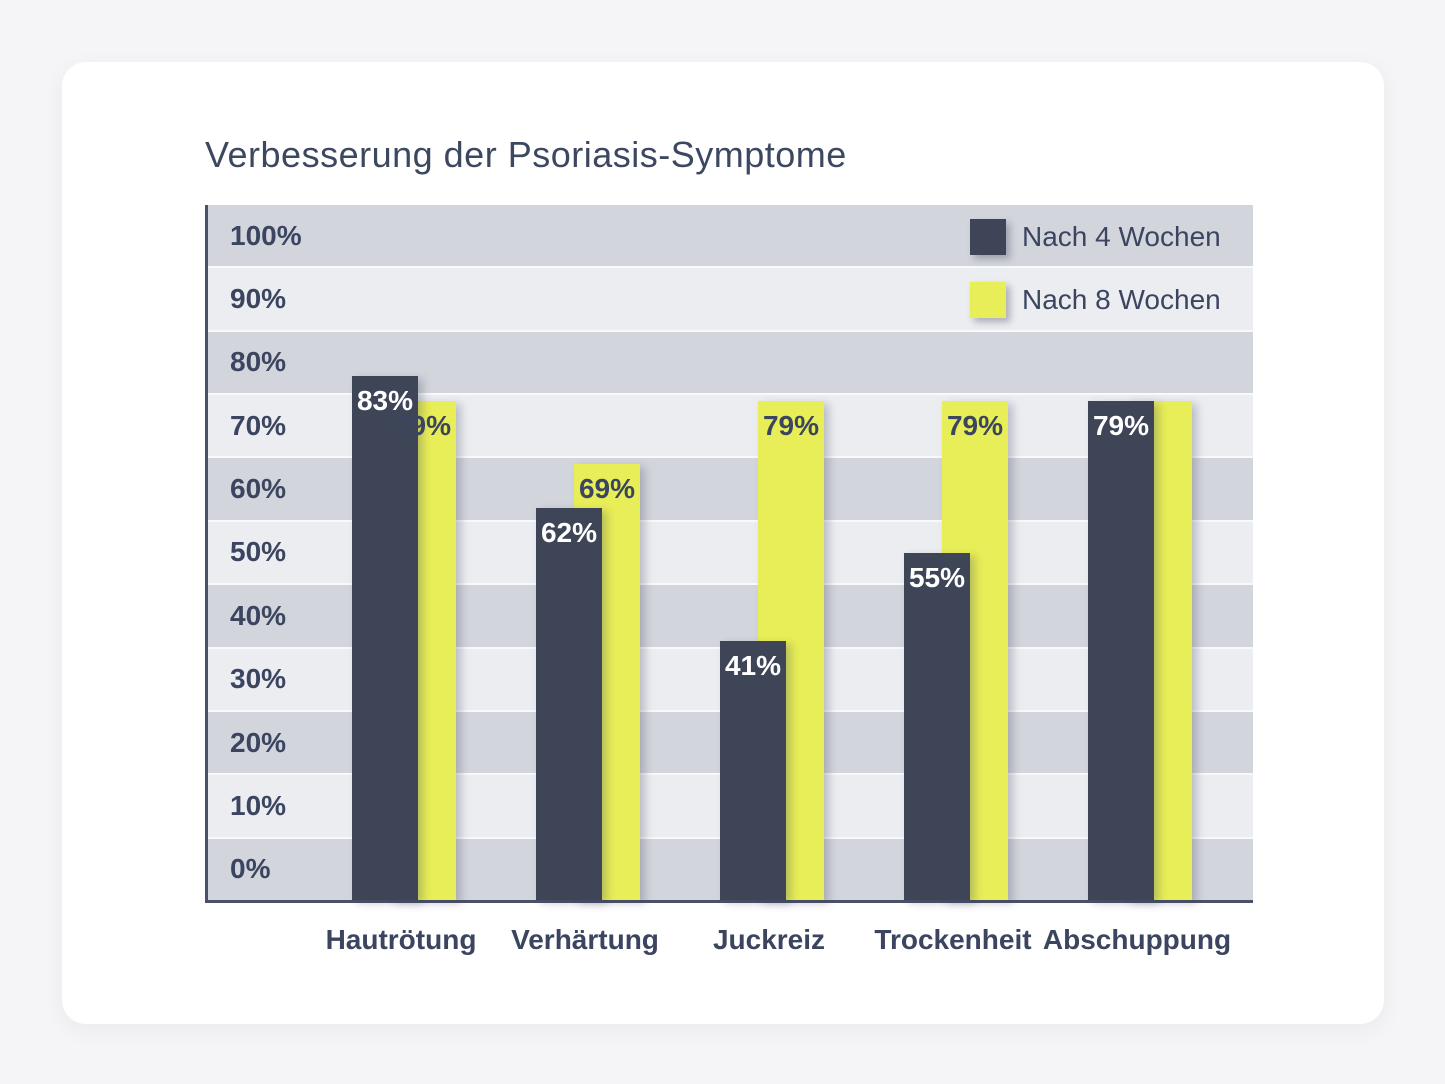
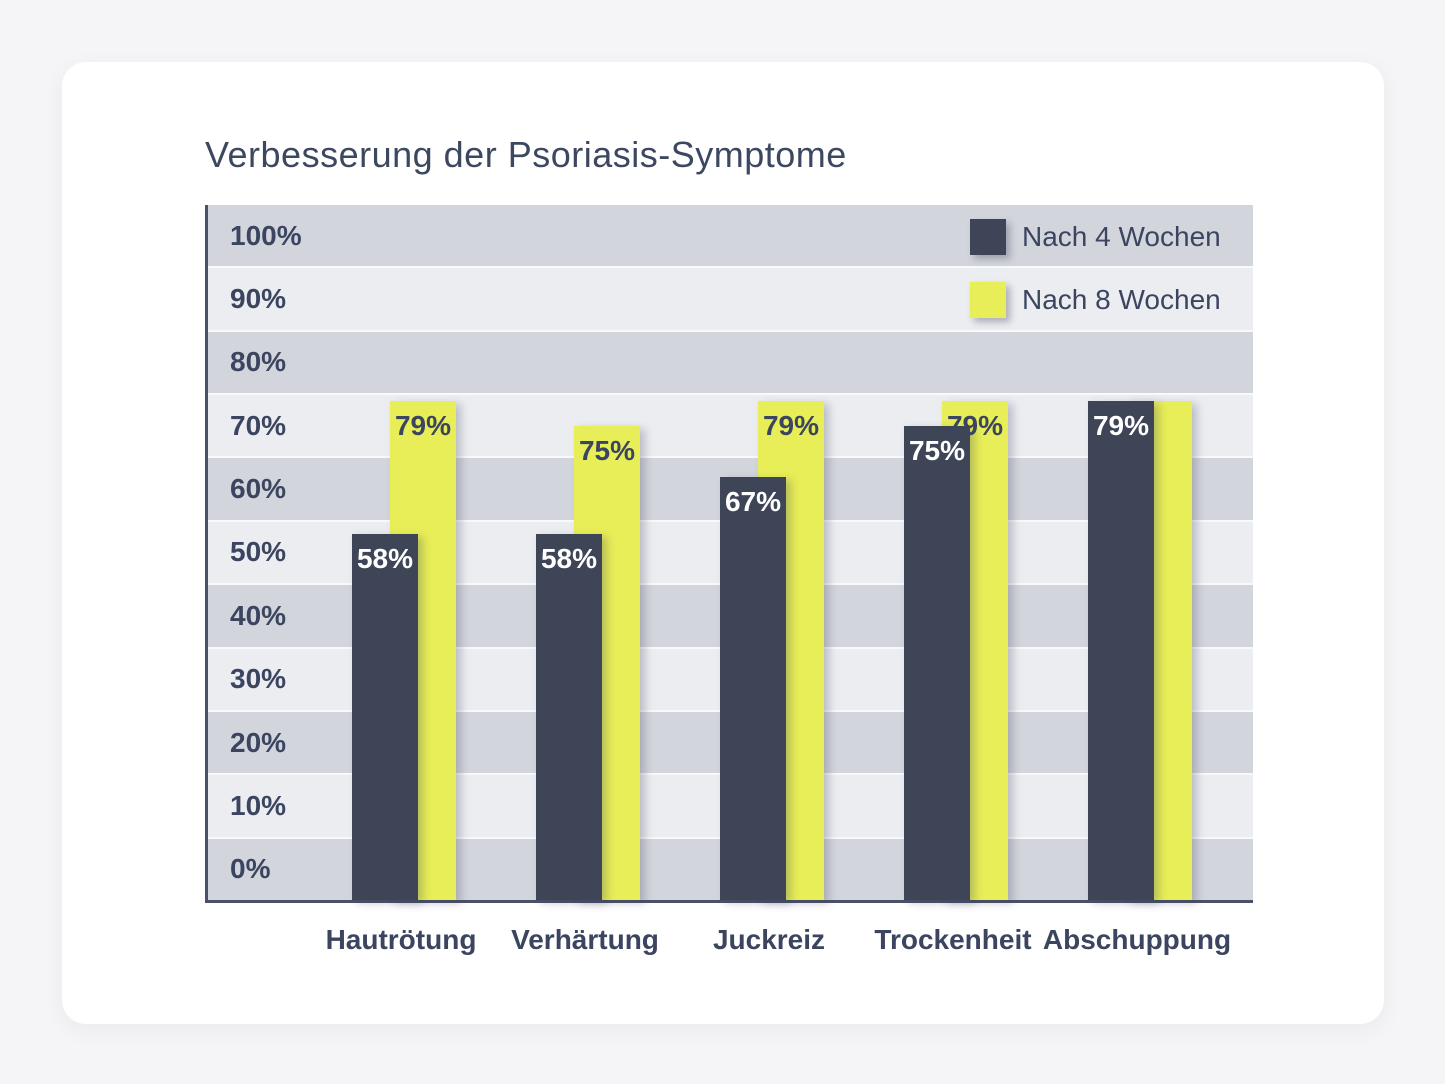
Nach 4 Wochen/Hautrötung: 83% -> 58%
Nach 4 Wochen/Verhärtung: 62% -> 58%
Nach 8 Wochen/Verhärtung: 69% -> 75%
Nach 4 Wochen/Juckreiz: 41% -> 67%
Nach 4 Wochen/Trockenheit: 55% -> 75%
